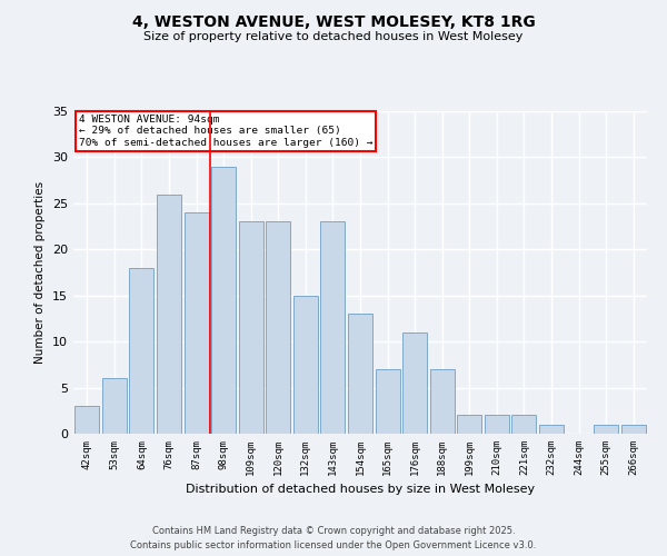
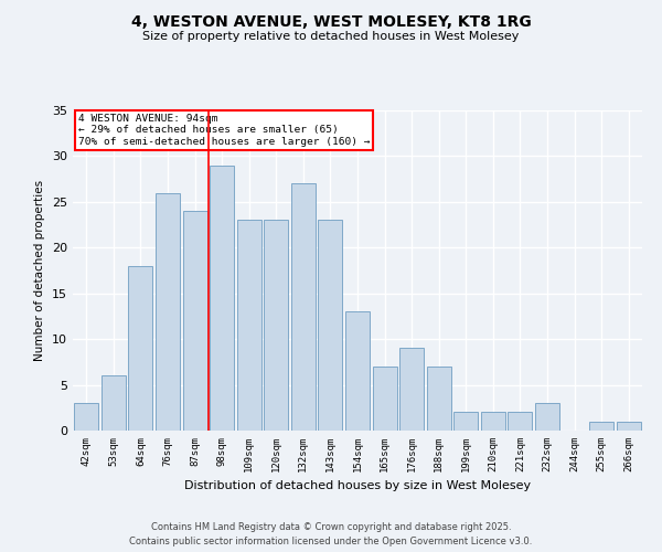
132sqm: 15 -> 27
176sqm: 11 -> 9
232sqm: 1 -> 3
